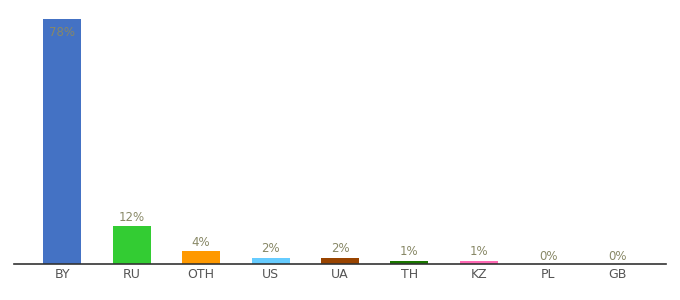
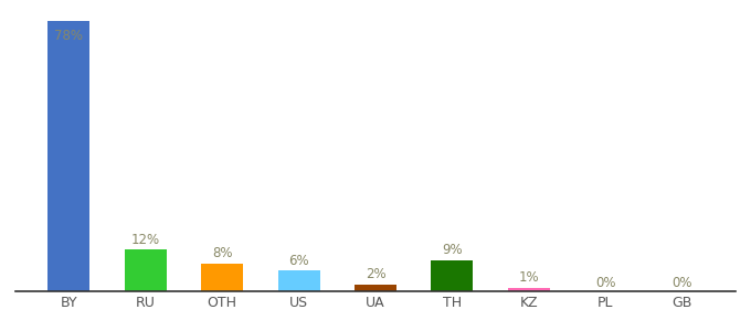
OTH: 4% -> 8%
US: 2% -> 6%
TH: 1% -> 9%
